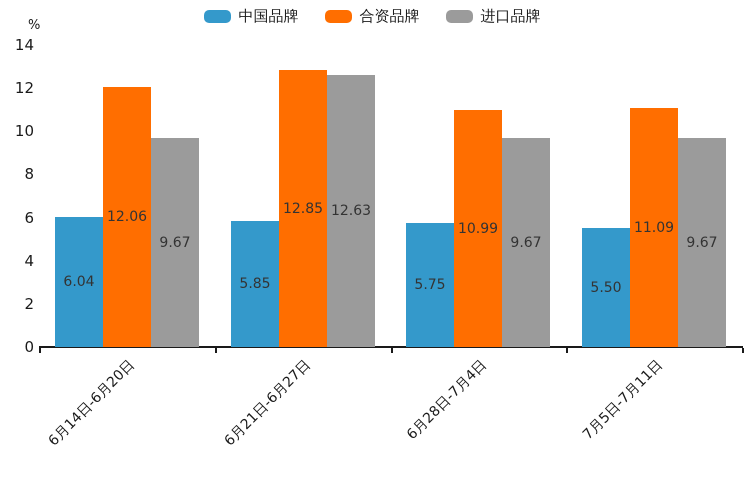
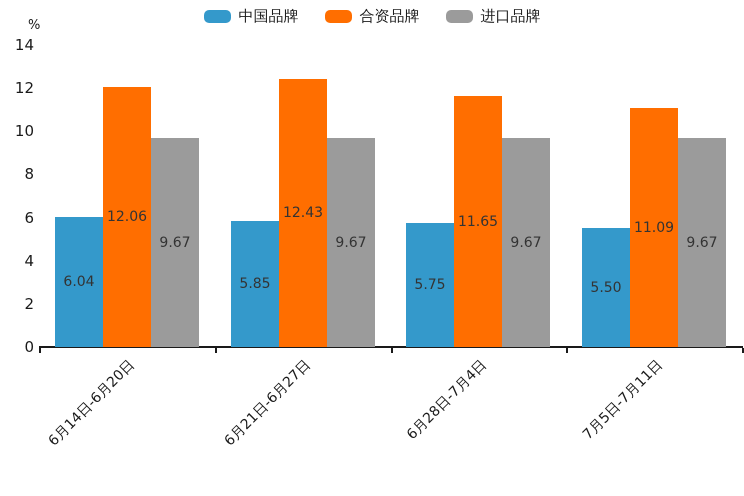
合资品牌/6月21日-6月27日: 12.85 -> 12.43
进口品牌/6月21日-6月27日: 12.63 -> 9.67
合资品牌/6月28日-7月4日: 10.99 -> 11.65
